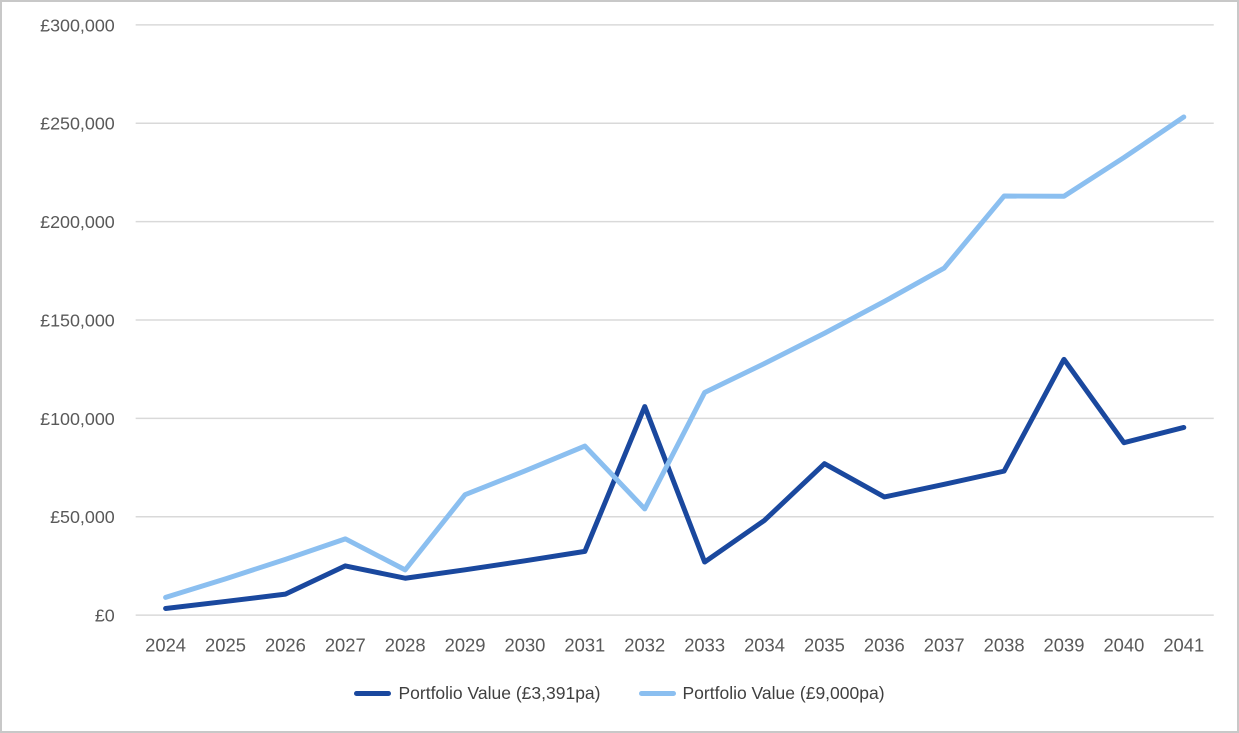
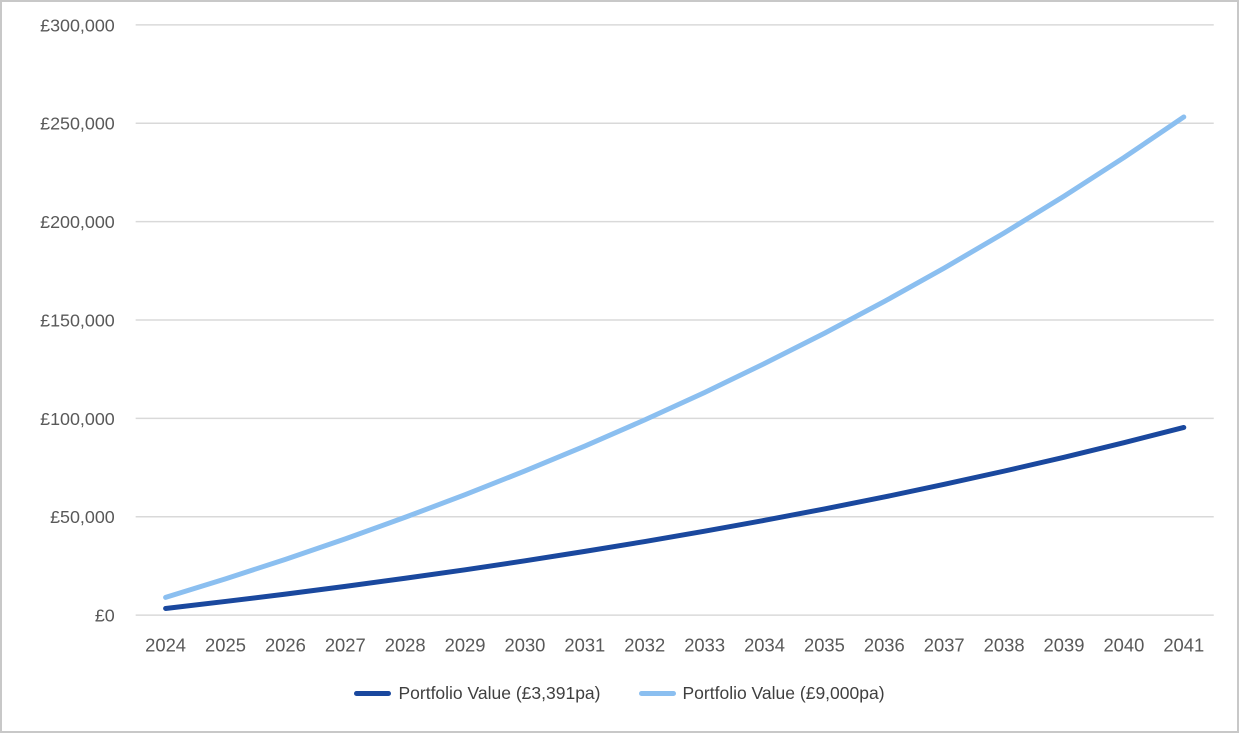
Portfolio Value (£3,391pa)/2027: £25000 -> £15000
Portfolio Value (£9,000pa)/2028: £23000 -> £50000
Portfolio Value (£3,391pa)/2032: £106000 -> £37000
Portfolio Value (£9,000pa)/2032: £54000 -> £99000
Portfolio Value (£3,391pa)/2033: £27000 -> £43000
Portfolio Value (£3,391pa)/2035: £77000 -> £54000
Portfolio Value (£9,000pa)/2038: £213000 -> £194000
Portfolio Value (£3,391pa)/2039: £130000 -> £80000
